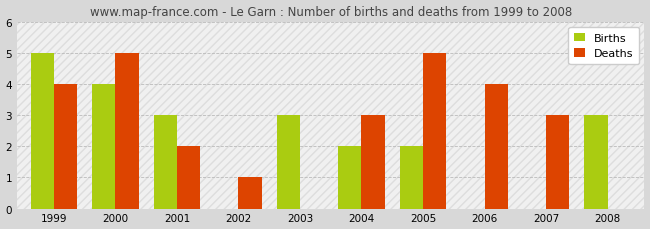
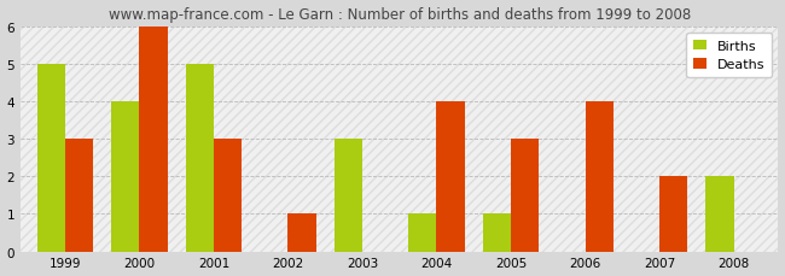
Deaths/1999: 4 -> 3
Deaths/2000: 5 -> 6
Births/2001: 3 -> 5
Deaths/2001: 2 -> 3
Births/2004: 2 -> 1
Deaths/2004: 3 -> 4
Births/2005: 2 -> 1
Deaths/2005: 5 -> 3
Deaths/2007: 3 -> 2
Births/2008: 3 -> 2
